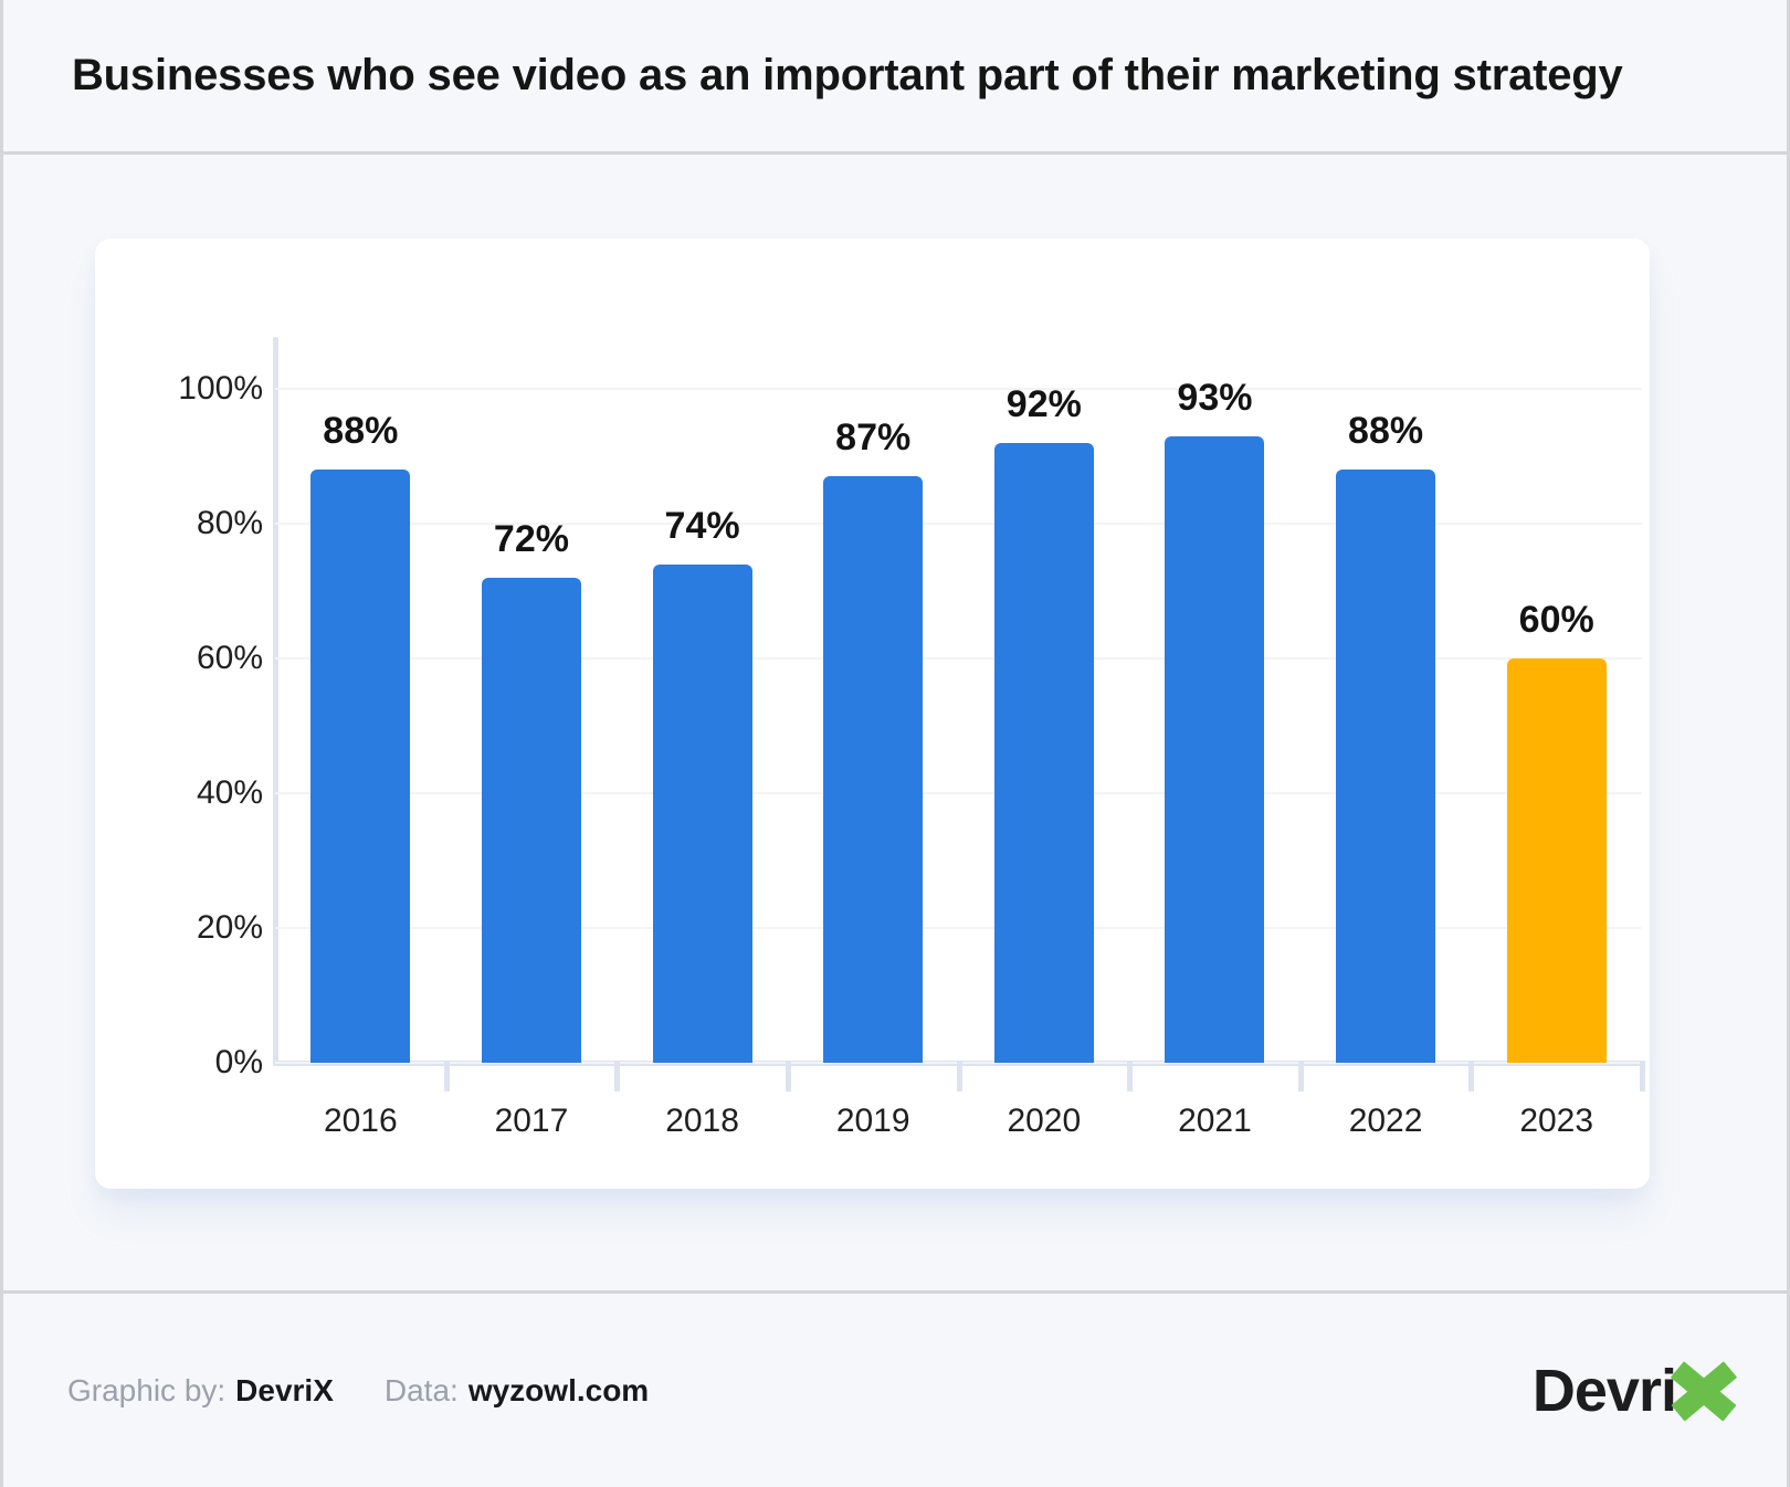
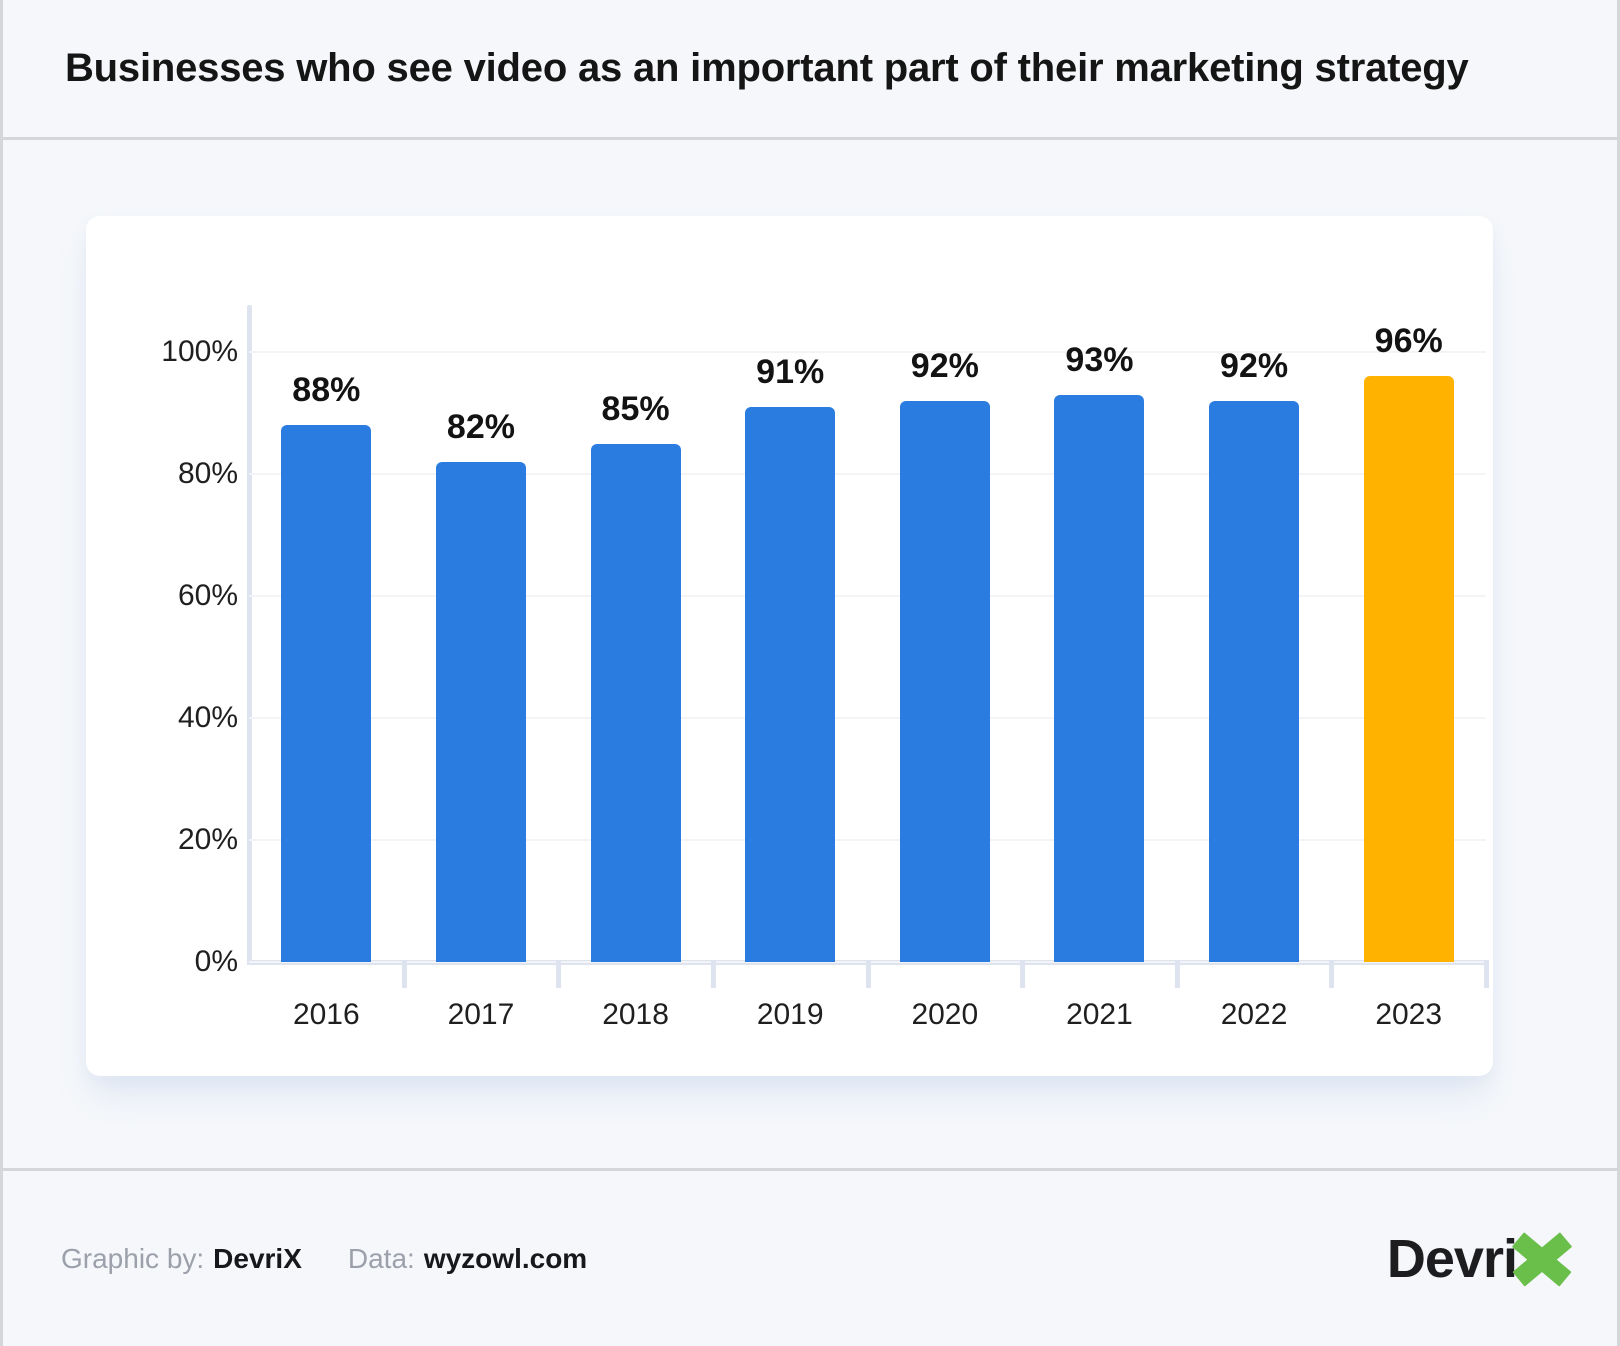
2017: 72% -> 82%
2018: 74% -> 85%
2019: 87% -> 91%
2022: 88% -> 92%
2023: 60% -> 96%
